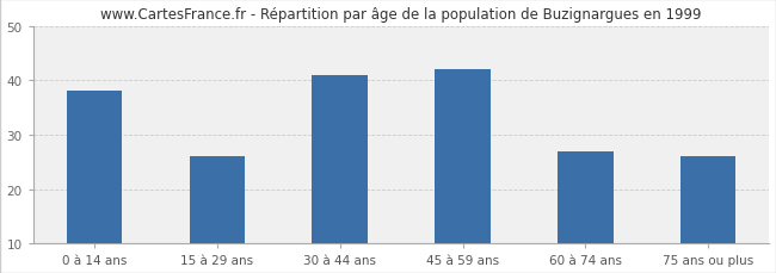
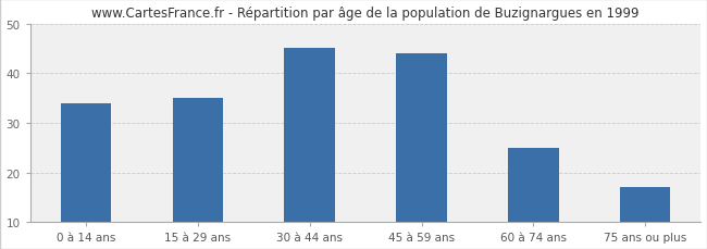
0 à 14 ans: 38 -> 34
15 à 29 ans: 26 -> 35
30 à 44 ans: 41 -> 45
45 à 59 ans: 42 -> 44
60 à 74 ans: 27 -> 25
75 ans ou plus: 26 -> 17
